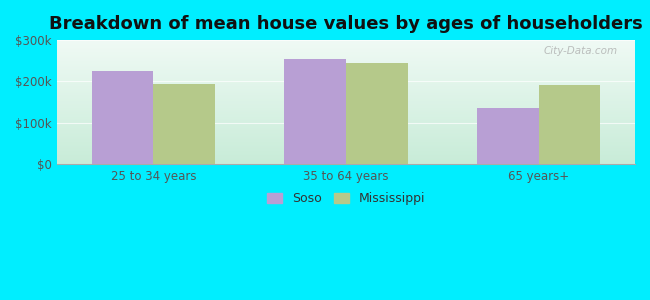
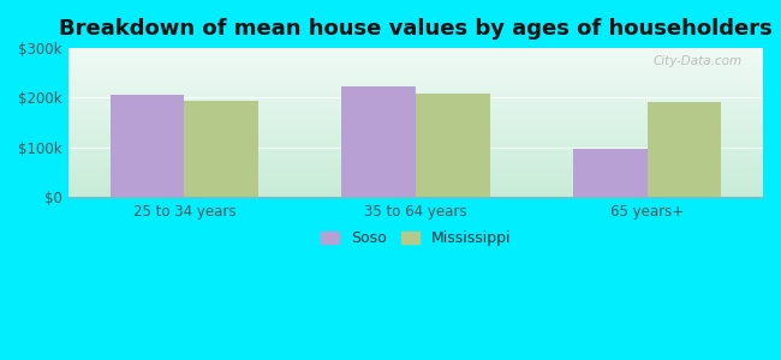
Soso/25 to 34 years: $225k -> $207k
Soso/35 to 64 years: $255k -> $222k
Mississippi/35 to 64 years: $245k -> $208k
Soso/65 years+: $135k -> $98k
